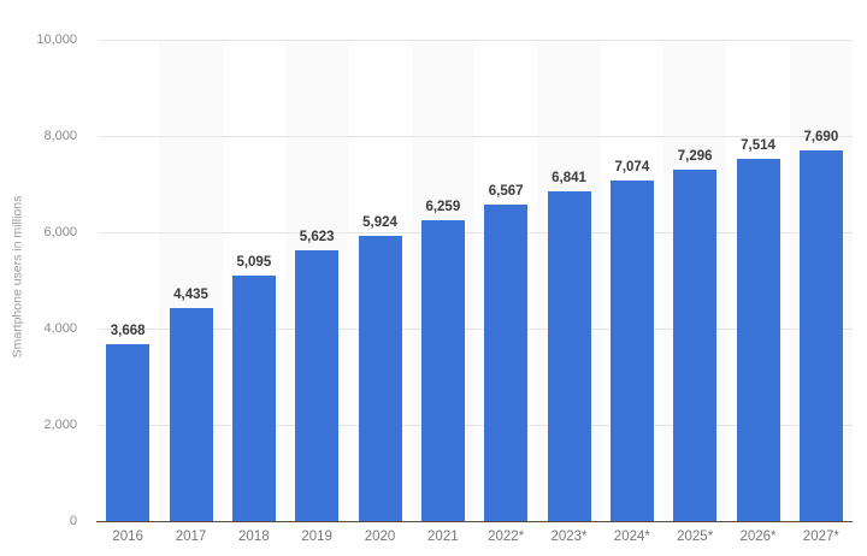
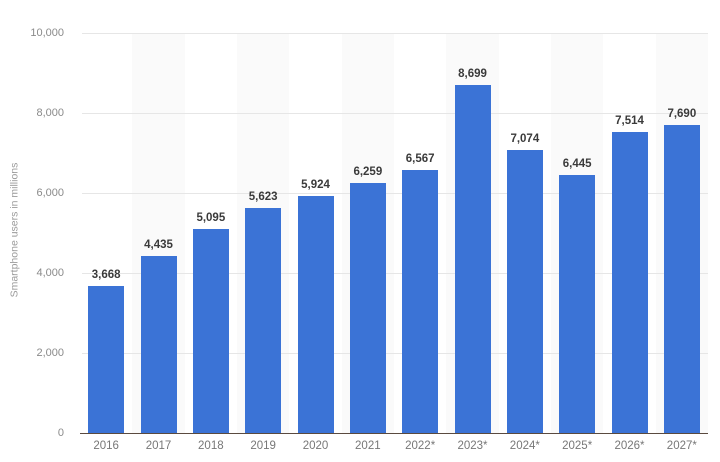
2023*: 6,841 -> 8,699
2025*: 7,296 -> 6,445
